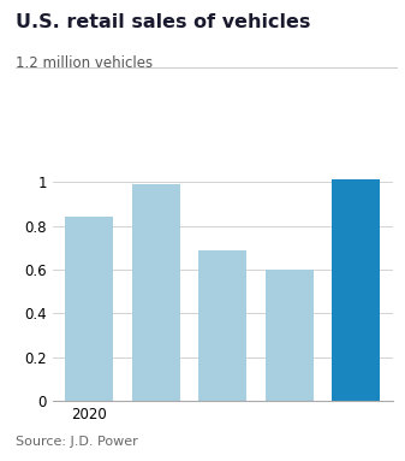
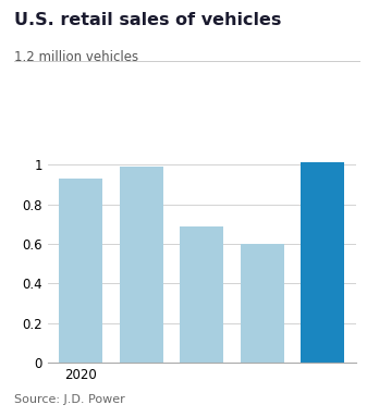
2020: 0.84 -> 0.93
